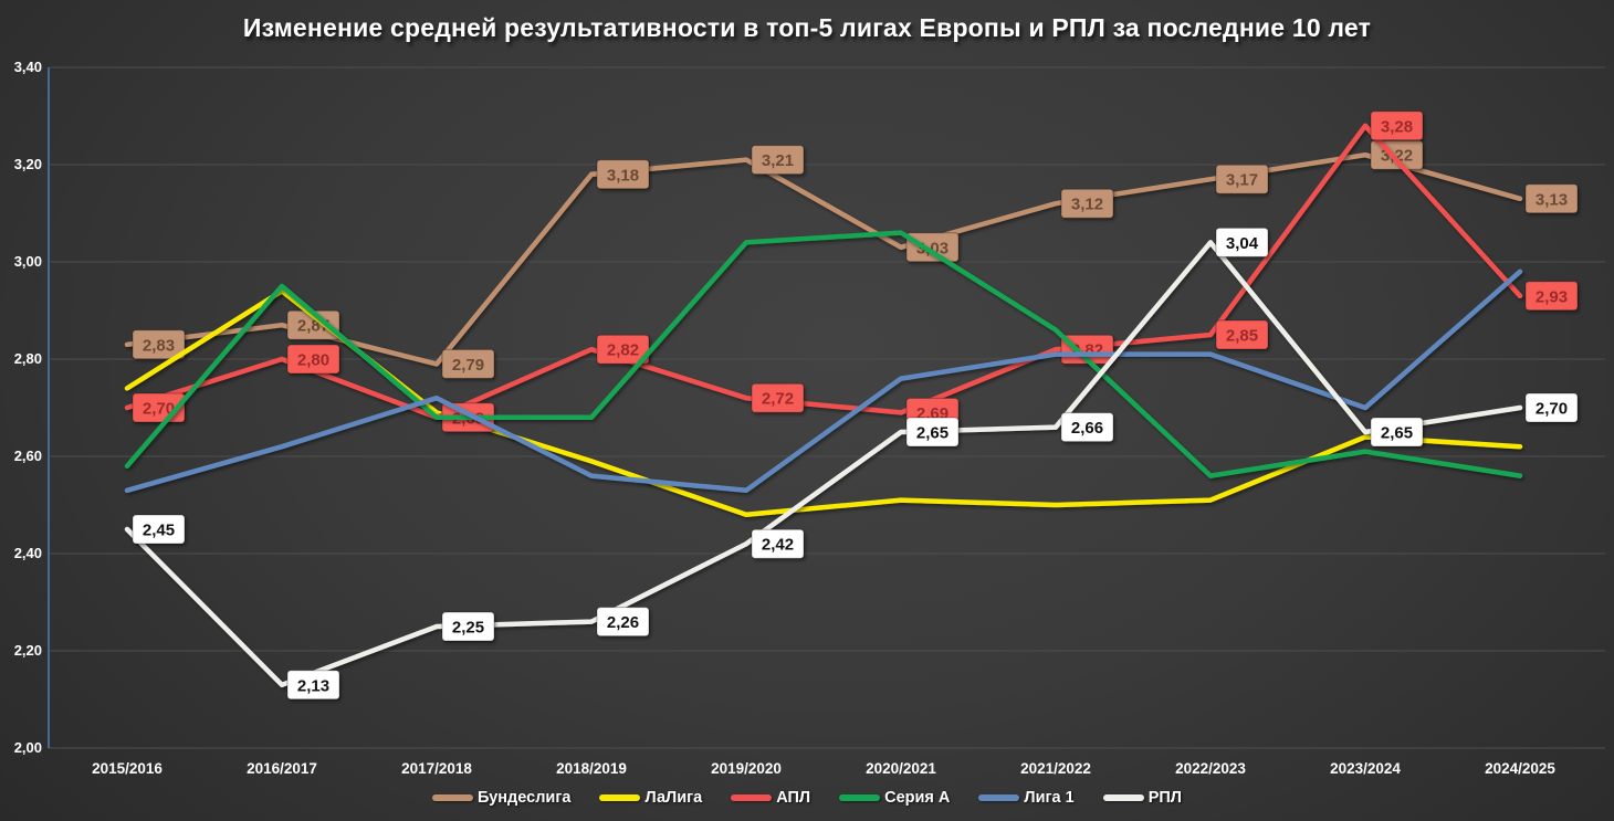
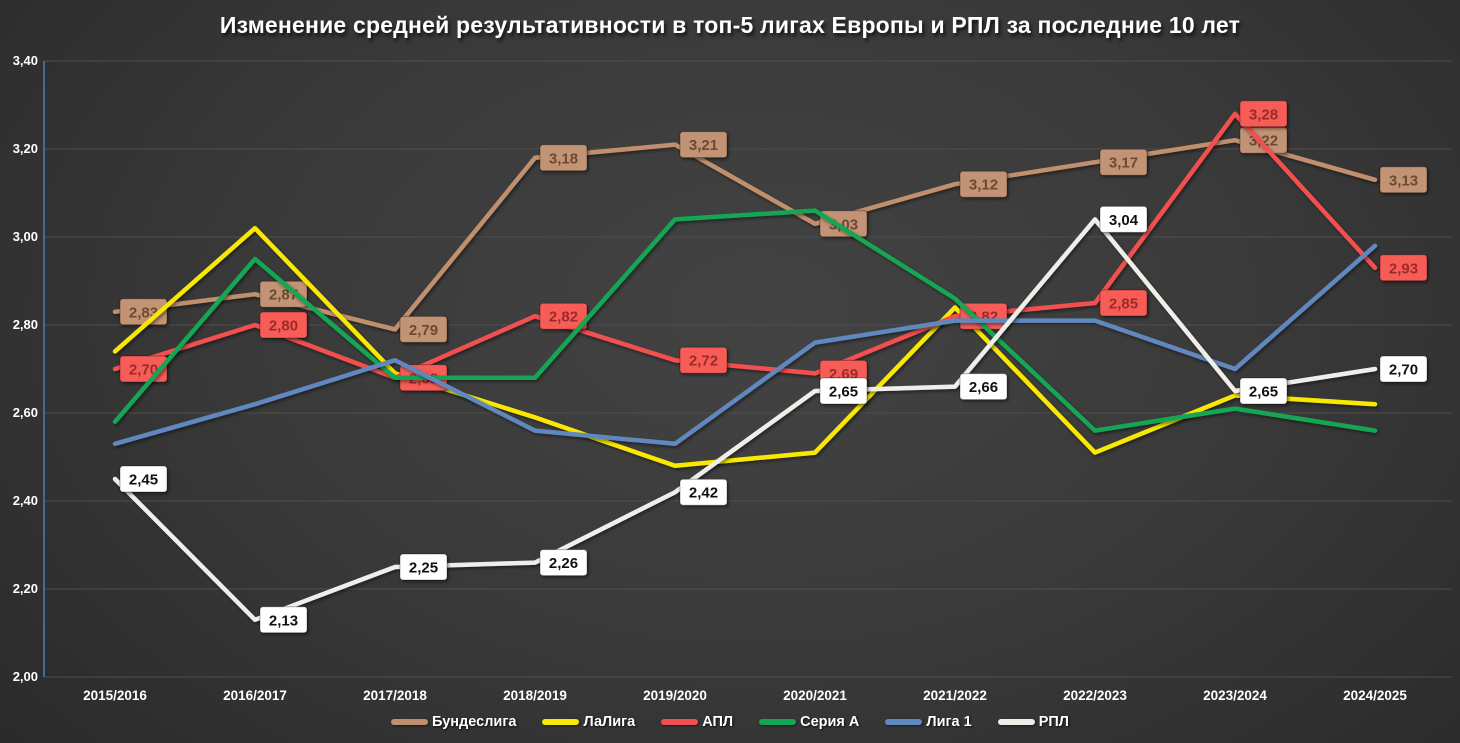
ЛаЛига/2016/2017: 2,94 -> 3,02
ЛаЛига/2021/2022: 2,50 -> 2,84
